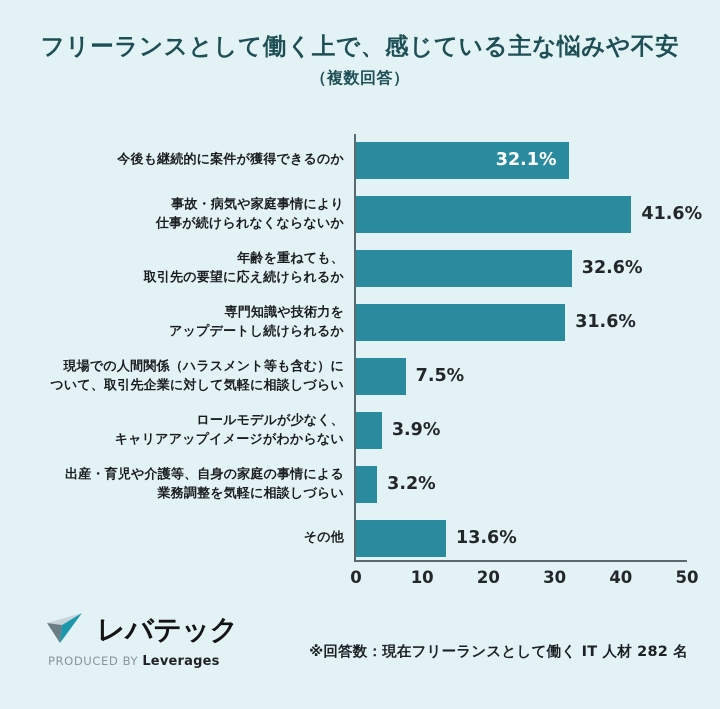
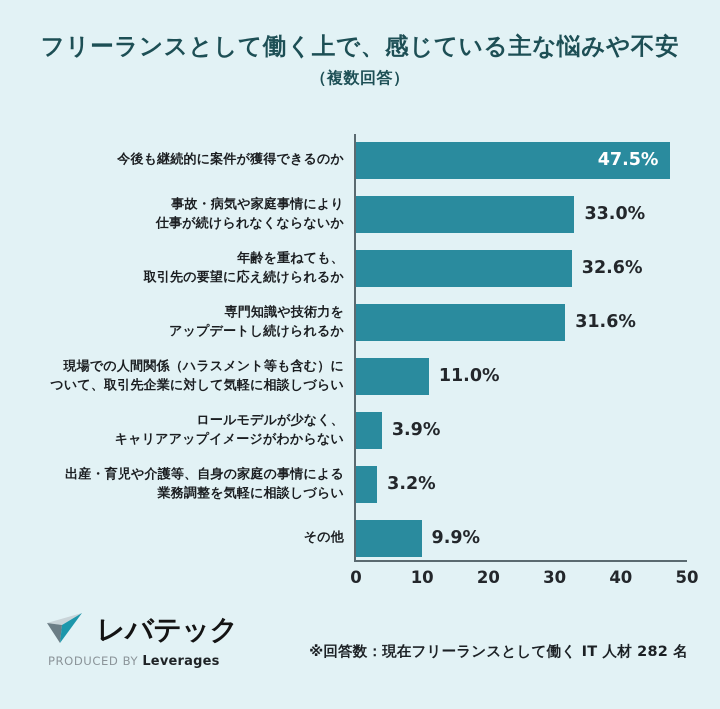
今後も継続的に案件が獲得できるのか: 32.1% -> 47.5%
事故・病気や家庭事情により仕事が続けられなくならないか: 41.6% -> 33.0%
現場での人間関係（ハラスメント等も含む）について、取引先企業に対して気軽に相談しづらい: 7.5% -> 11.0%
その他: 13.6% -> 9.9%
